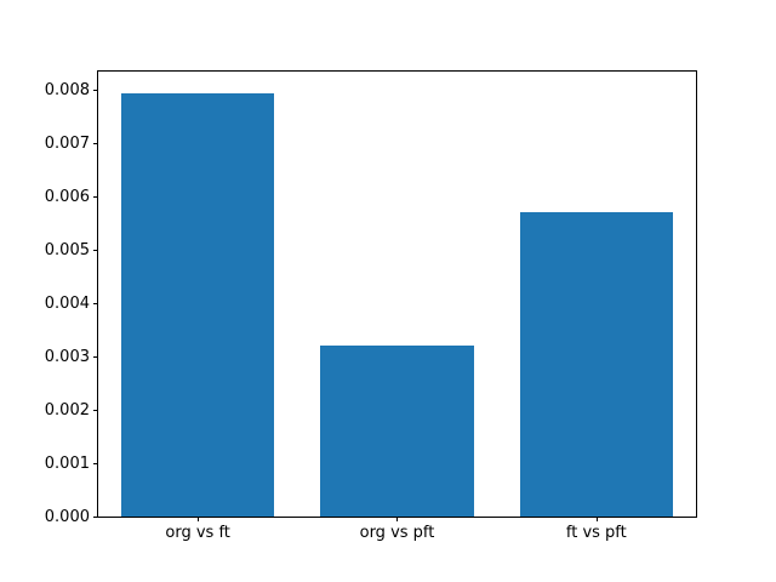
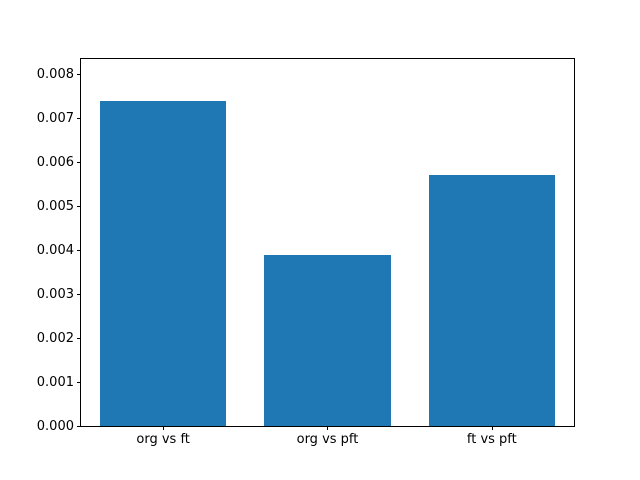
org vs ft: 0.0080 -> 0.0074
org vs pft: 0.0032 -> 0.0039
